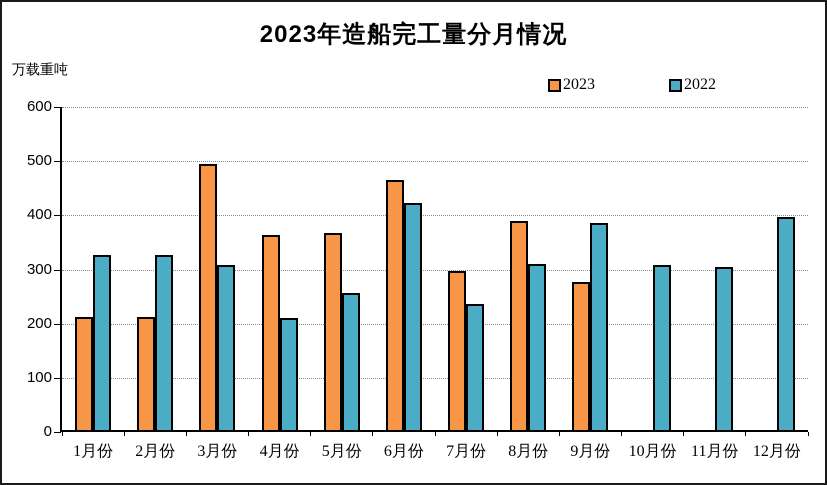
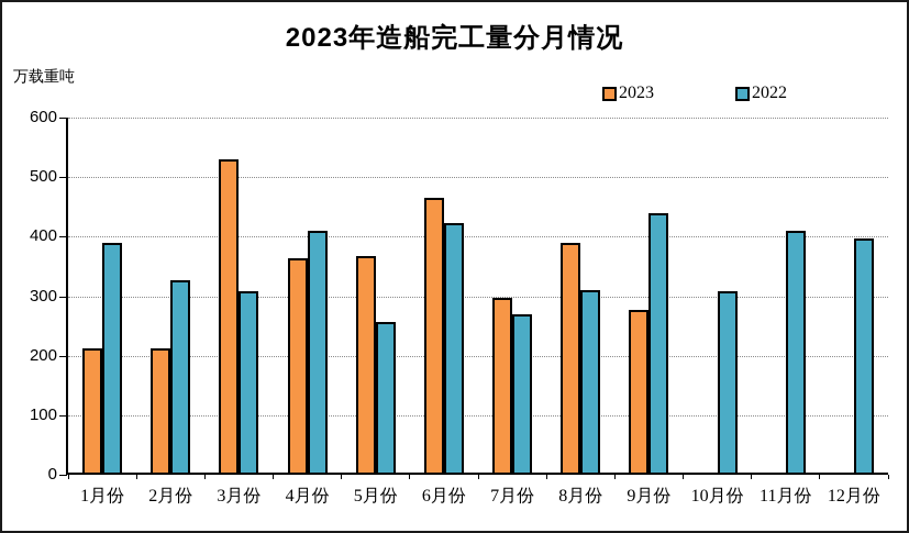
2022/1月份: 330 -> 390
2023/3月份: 500 -> 530
2022/4月份: 210 -> 410
2022/7月份: 240 -> 270
2022/9月份: 390 -> 440
2022/11月份: 300 -> 410
